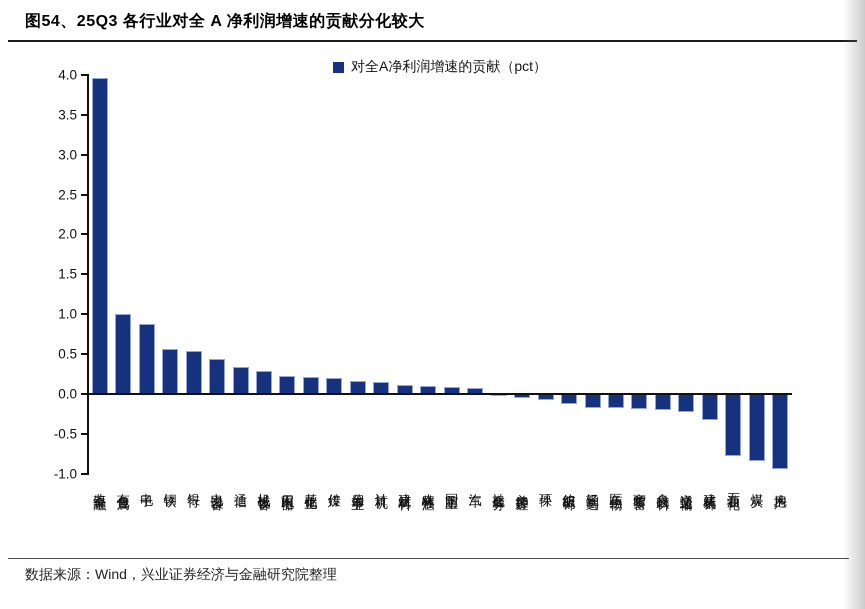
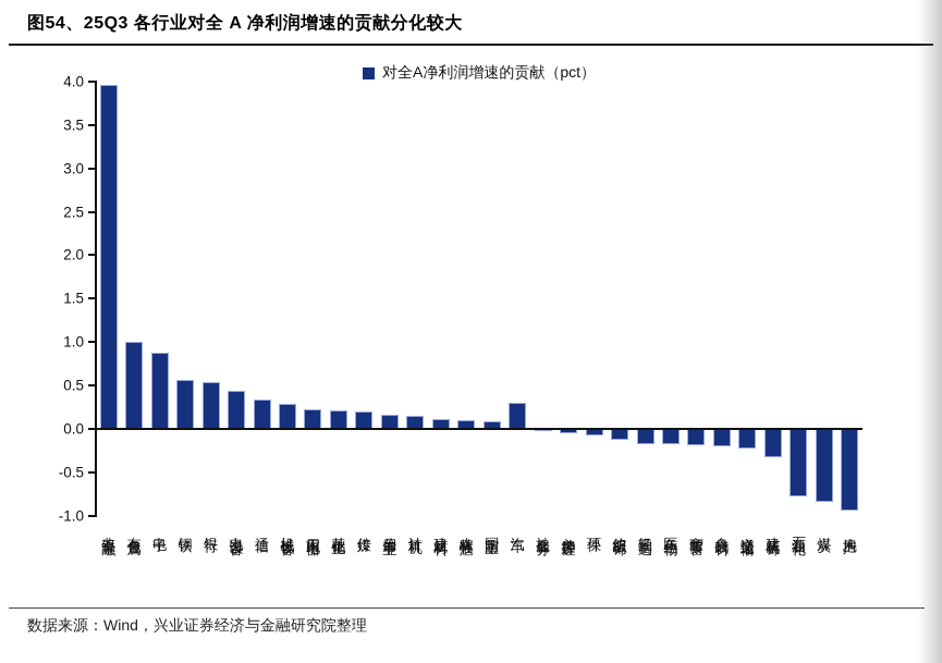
汽车: 0.1 -> 0.3
